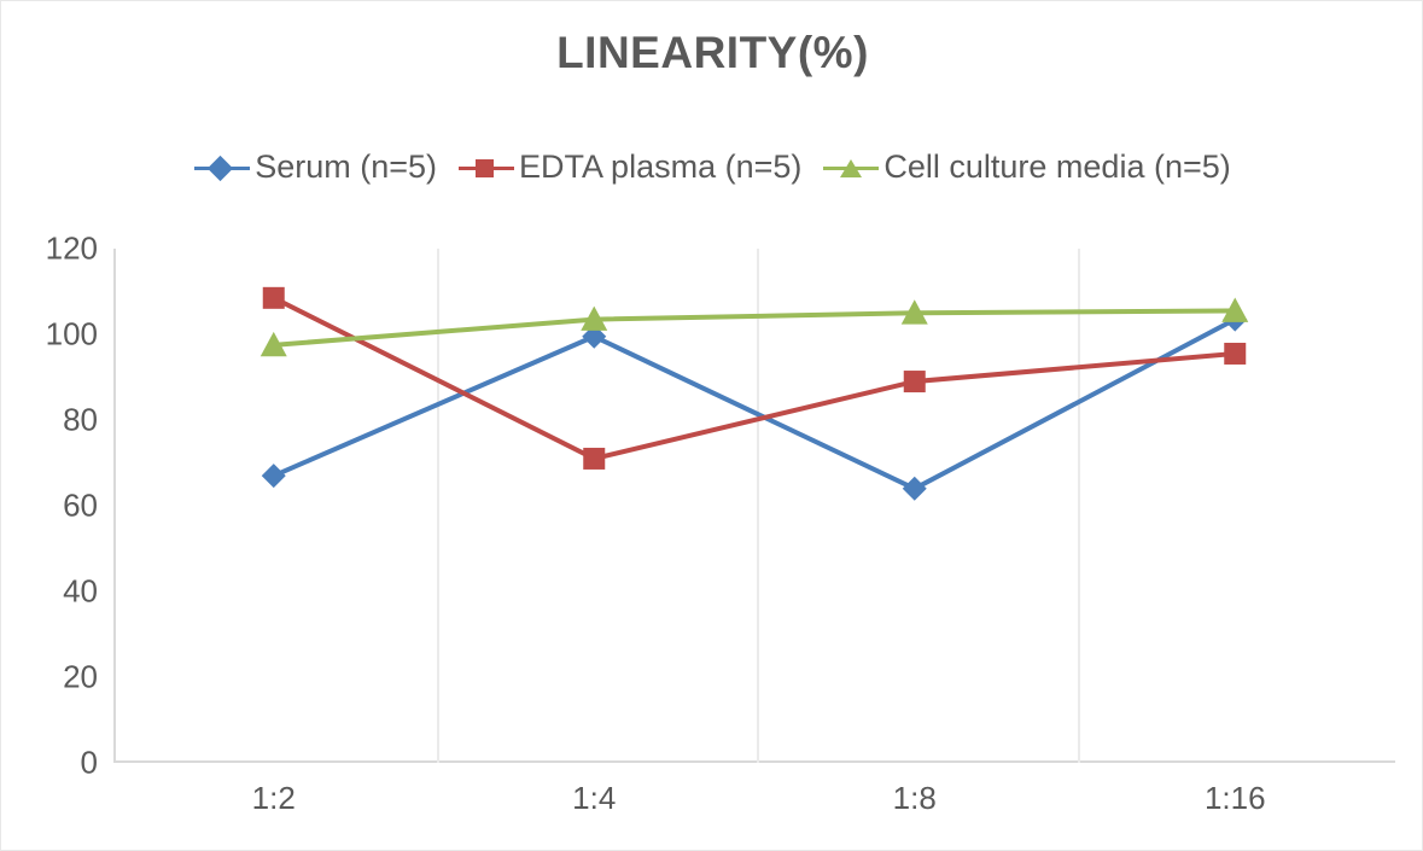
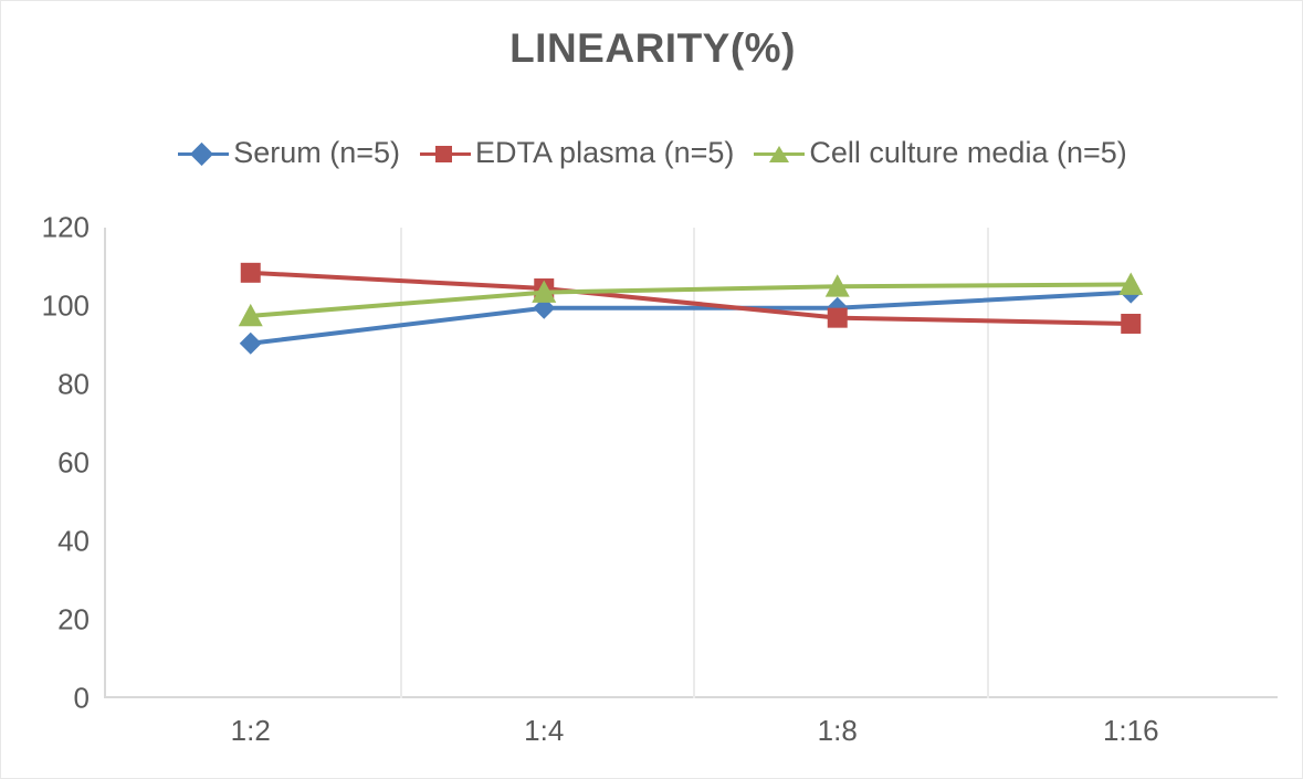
Serum (n=5)/1:2: 67 -> 90
EDTA plasma (n=5)/1:4: 71 -> 104
Serum (n=5)/1:8: 64 -> 100
EDTA plasma (n=5)/1:8: 89 -> 97
